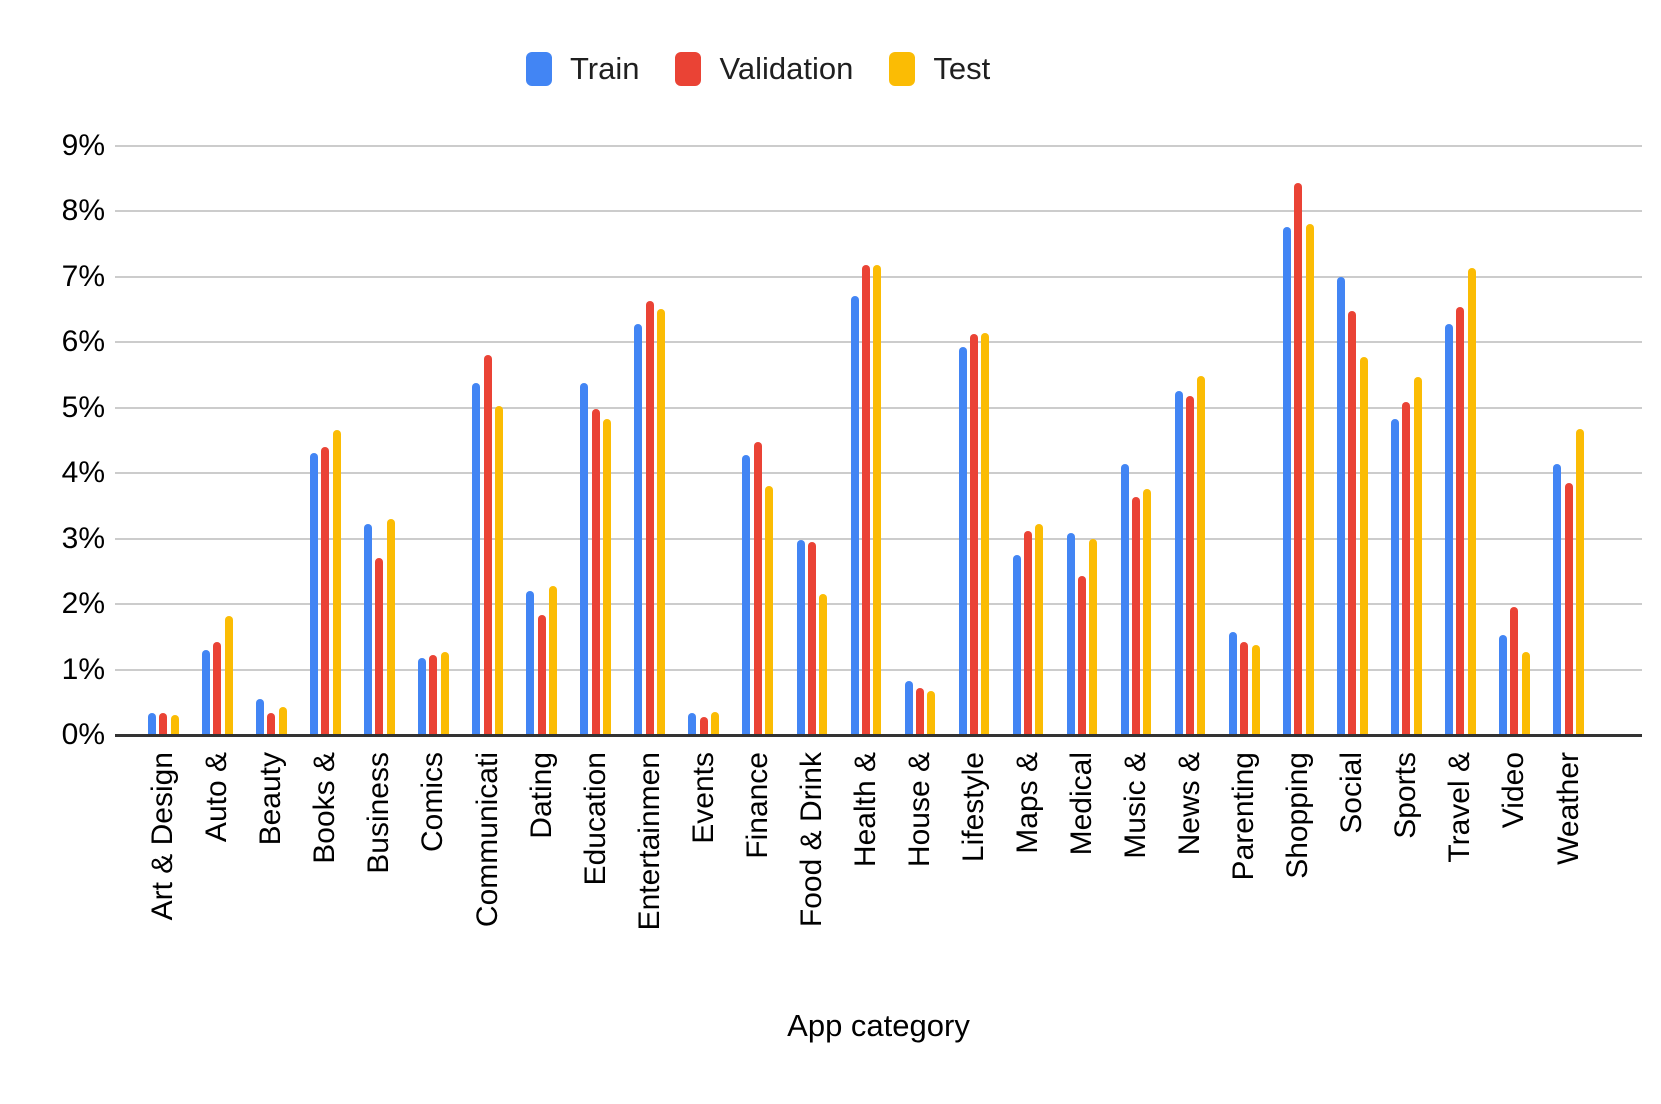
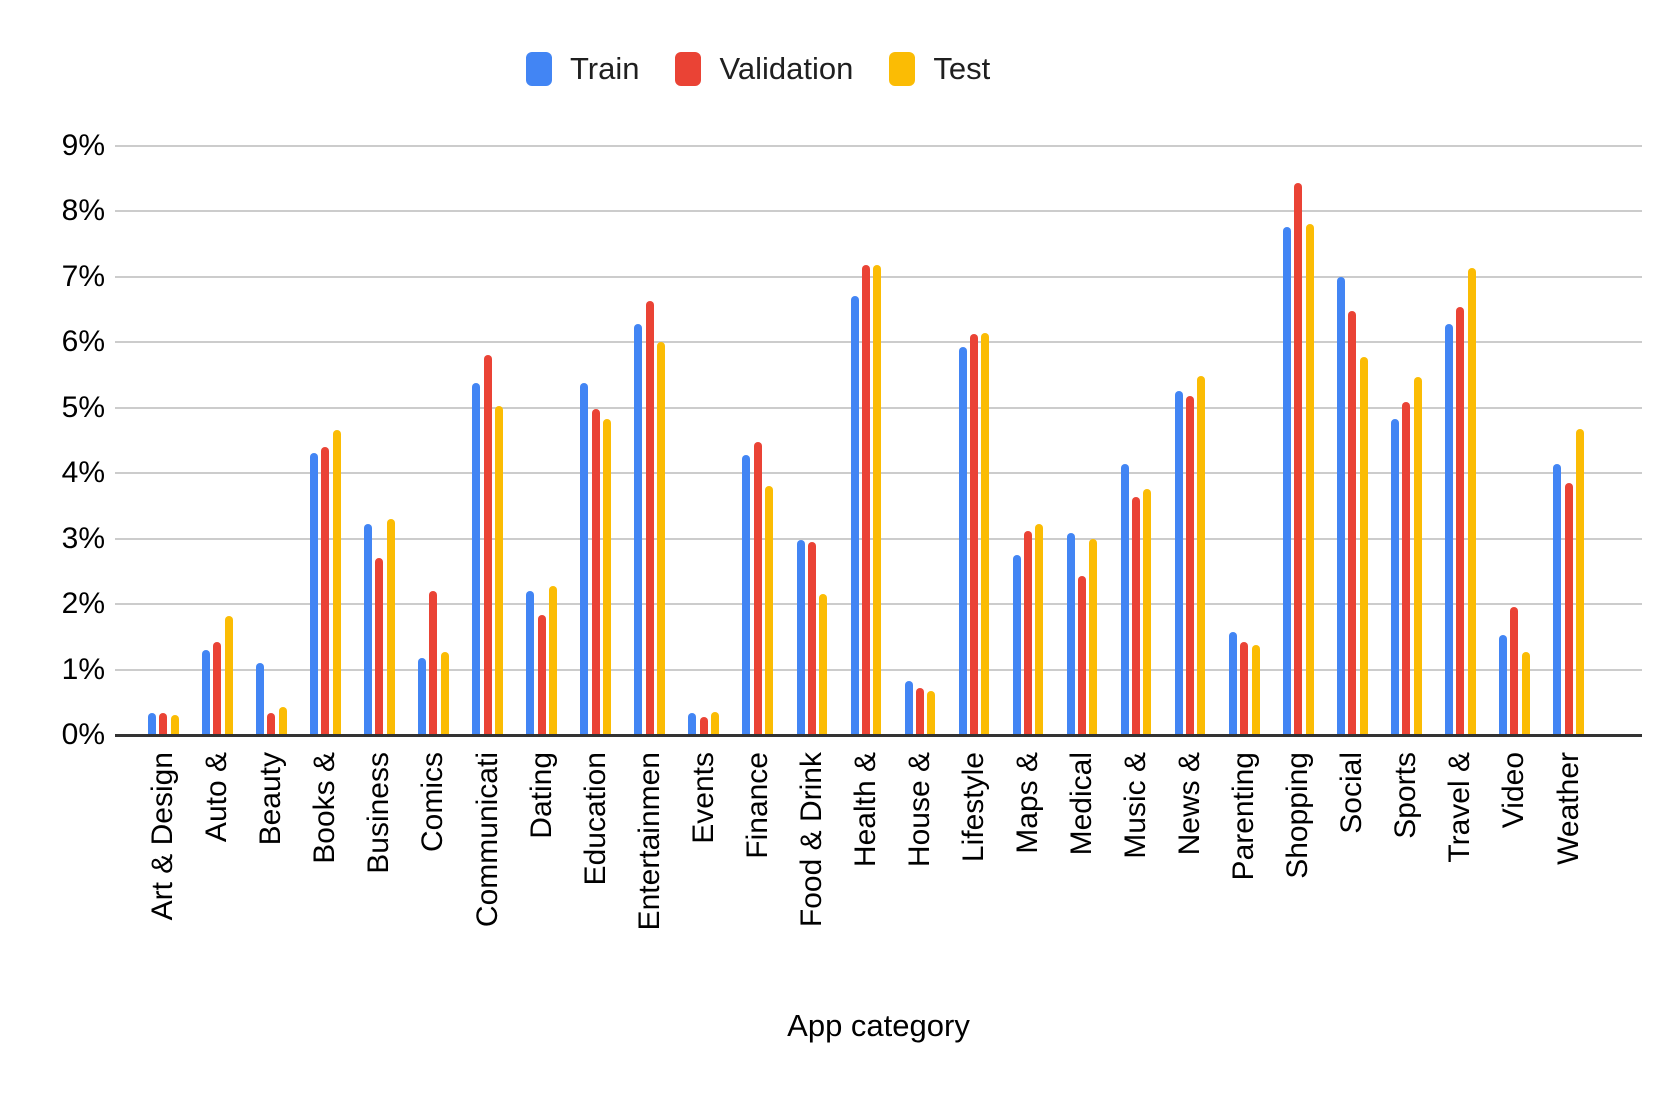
Train/Beauty: 0.6% -> 1.1%
Validation/Comics: 1.2% -> 2.2%
Test/Entertainmen: 6.5% -> 6.0%
